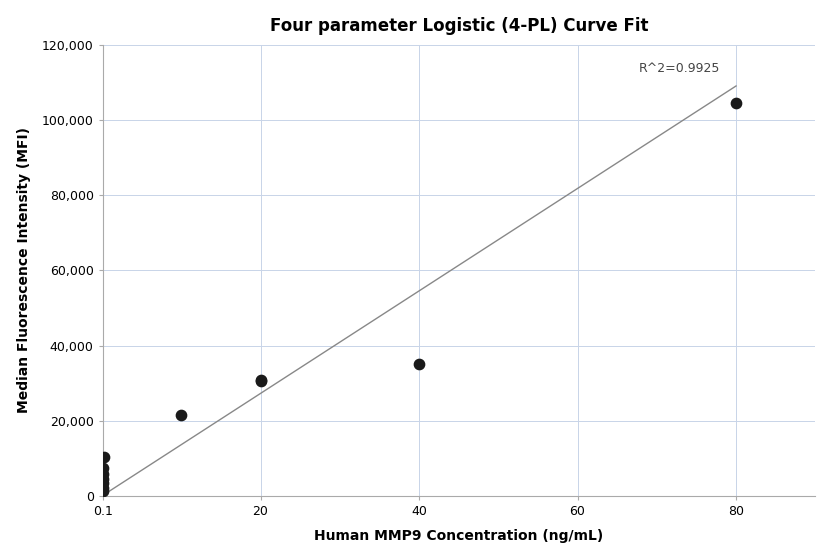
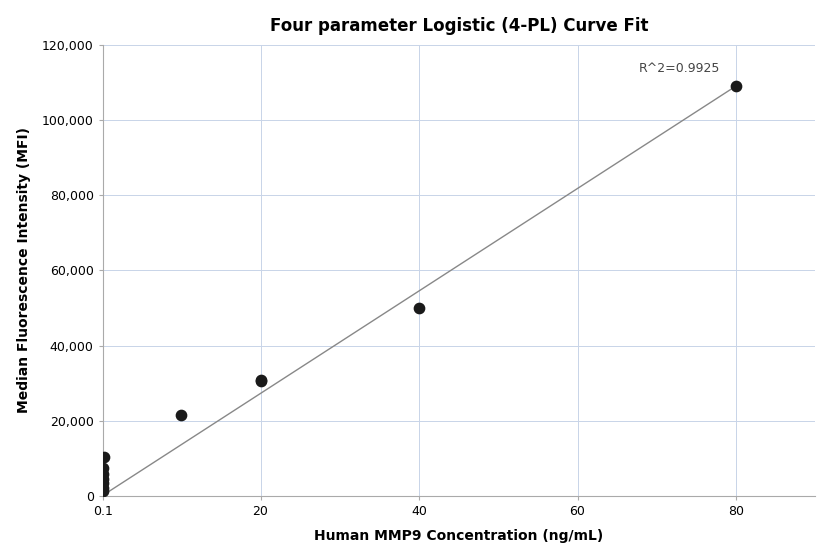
40: 35,000 -> 50,000
80: 104,500 -> 109,000
